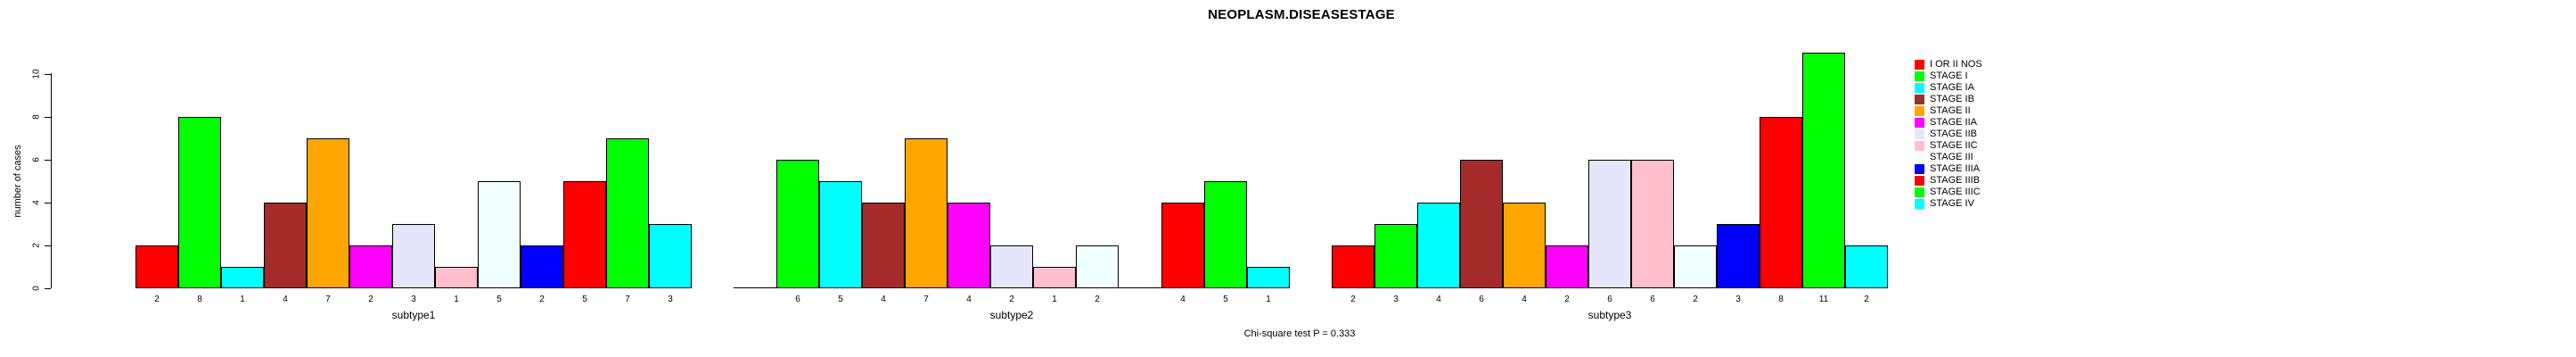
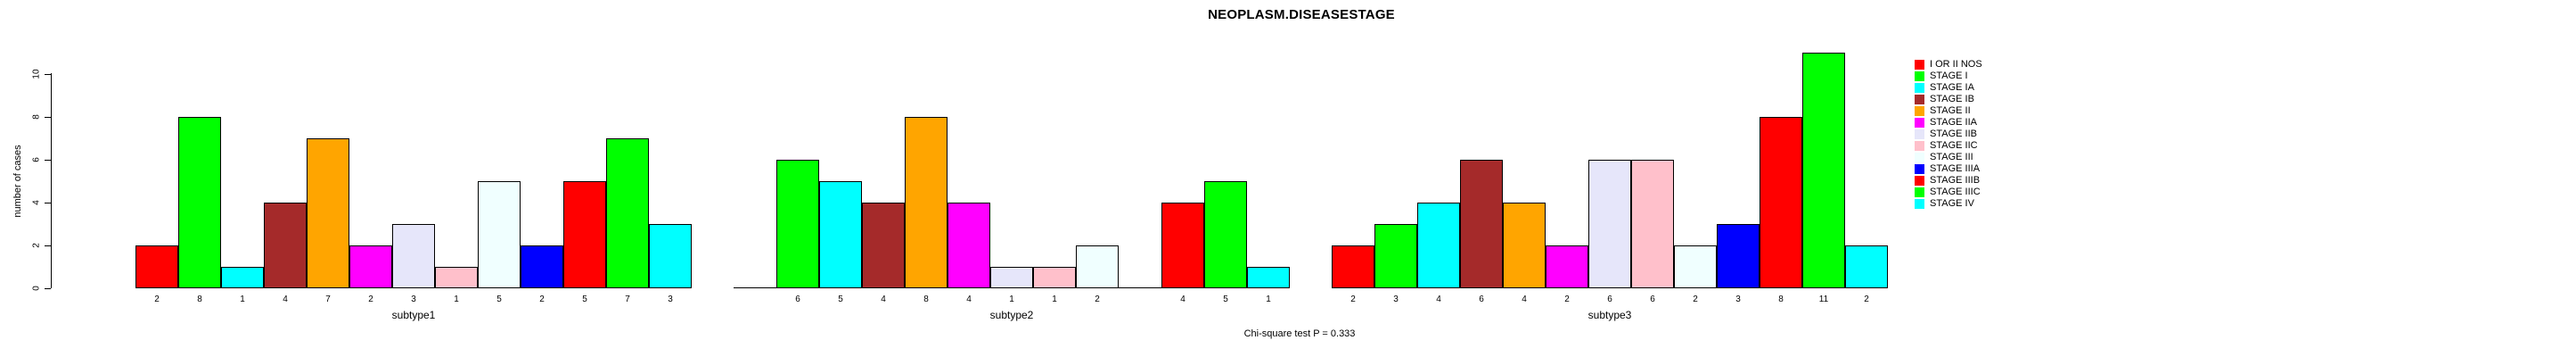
STAGE II/subtype2: 7 -> 8
STAGE IIB/subtype2: 2 -> 1
